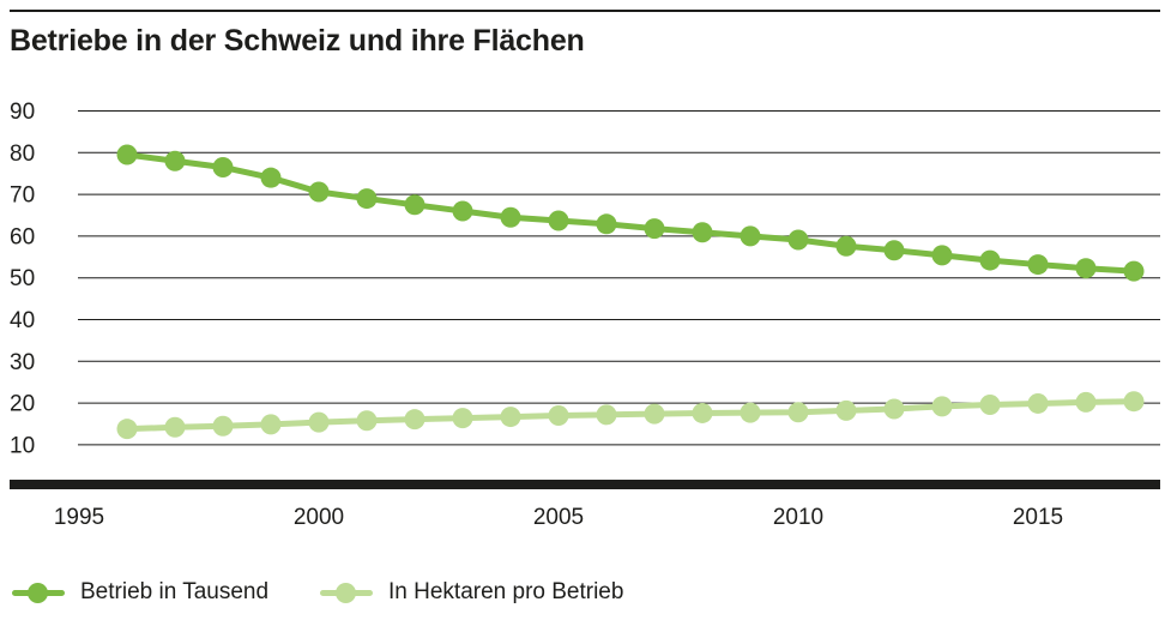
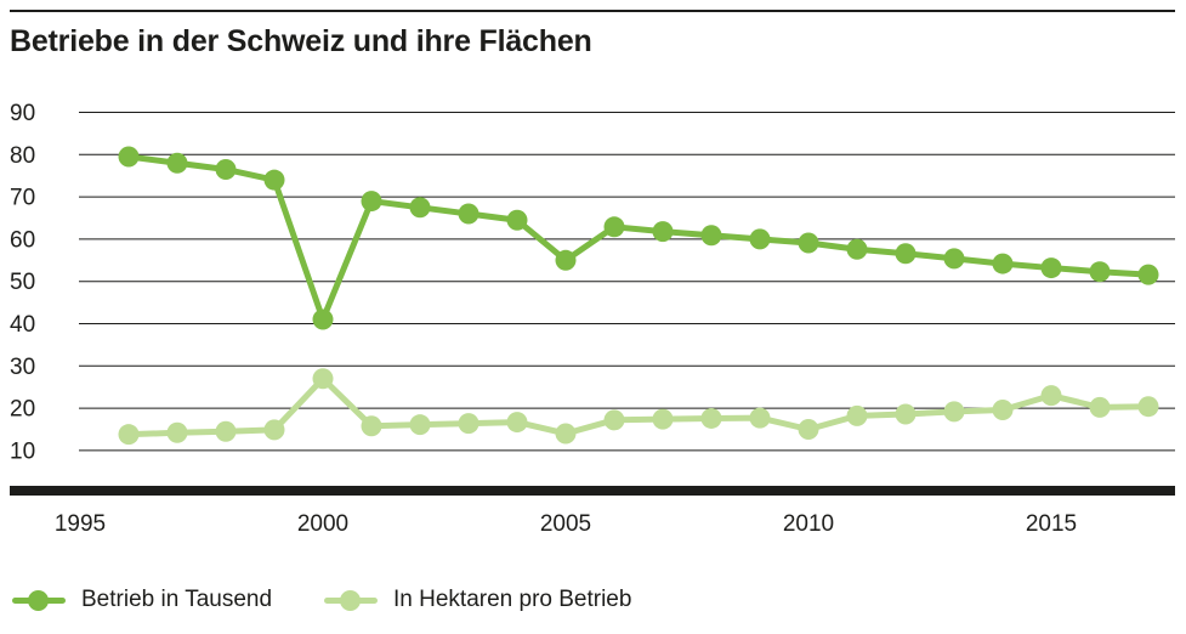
Betrieb in Tausend/2000: 71 -> 41
In Hektaren pro Betrieb/2000: 15 -> 27
Betrieb in Tausend/2005: 64 -> 55
In Hektaren pro Betrieb/2005: 17 -> 14
In Hektaren pro Betrieb/2010: 18 -> 15
In Hektaren pro Betrieb/2015: 20 -> 23
